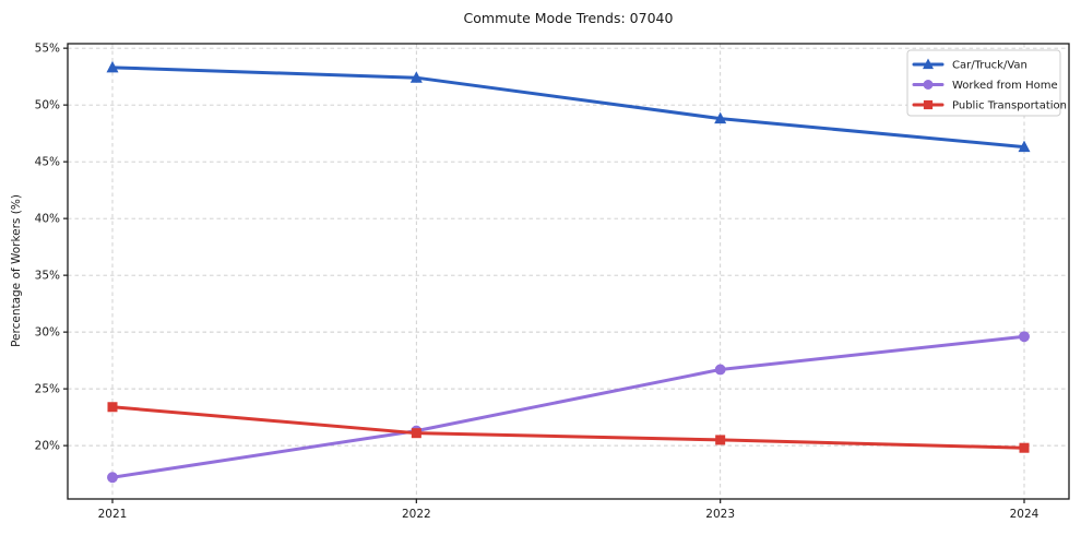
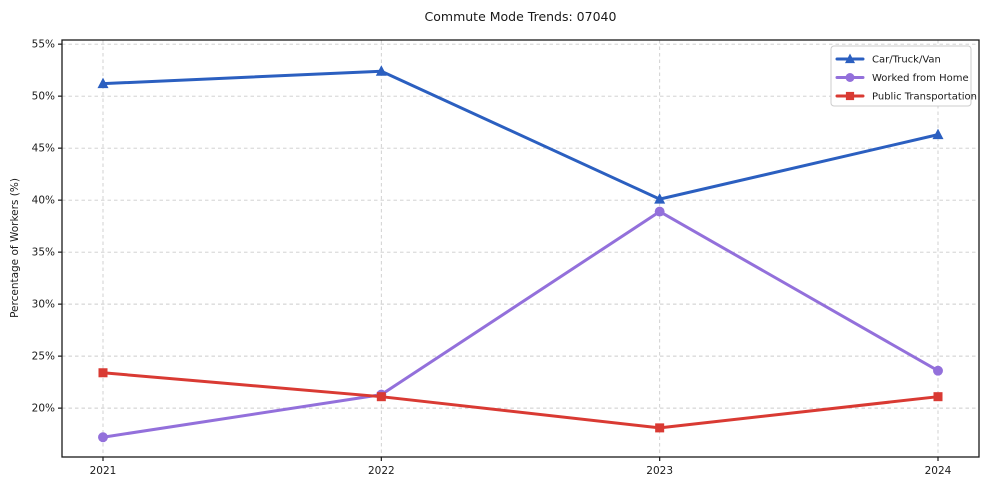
Car/Truck/Van/2021: 53.3% -> 51.2%
Car/Truck/Van/2023: 48.8% -> 40.1%
Worked from Home/2023: 26.7% -> 38.9%
Public Transportation/2023: 20.5% -> 18.1%
Worked from Home/2024: 29.6% -> 23.6%
Public Transportation/2024: 19.8% -> 21.1%
